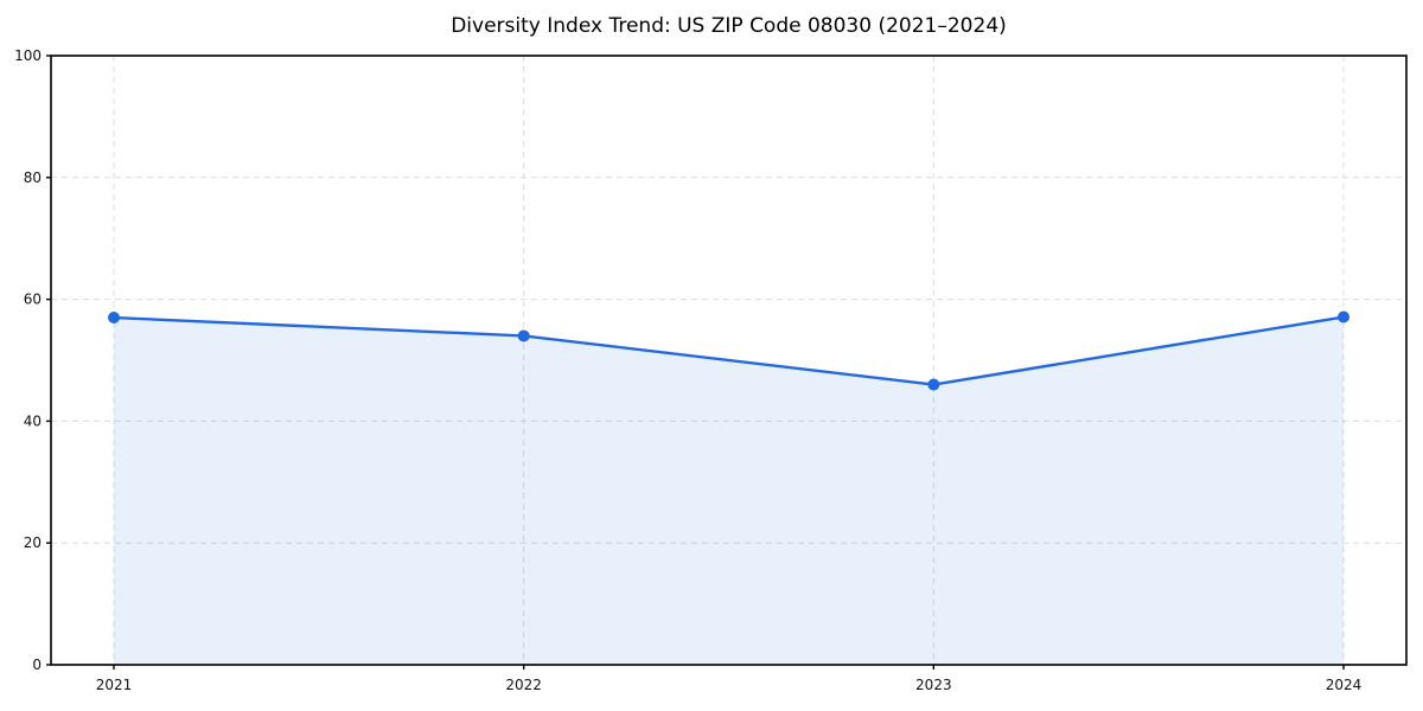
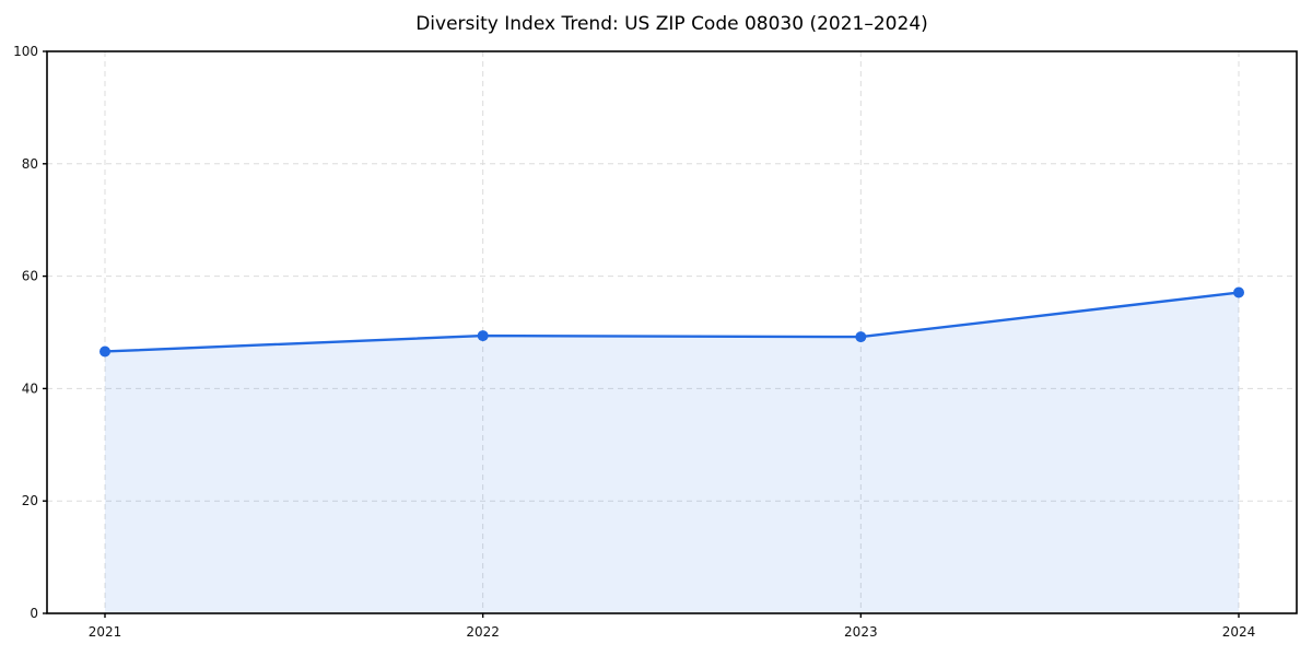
2021: 57 -> 47
2022: 54 -> 49
2023: 46 -> 49
